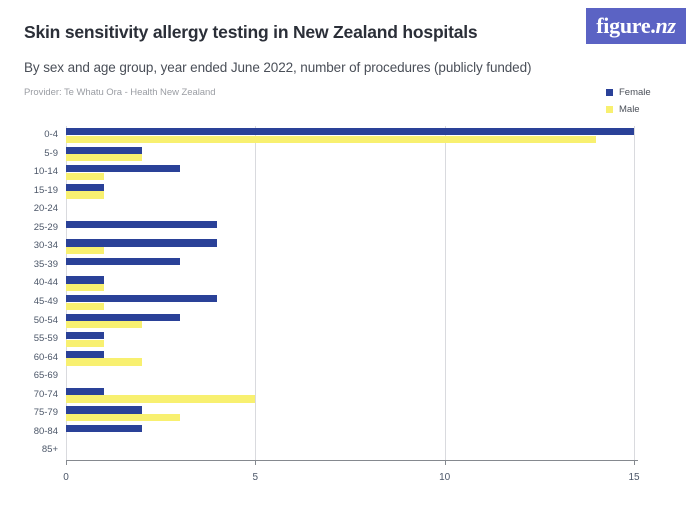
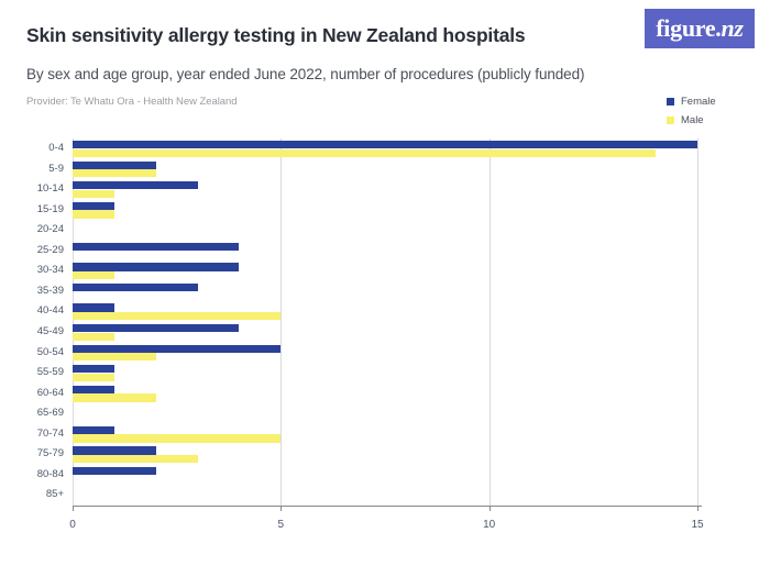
Male/40-44: 1 -> 5
Female/50-54: 3 -> 5
